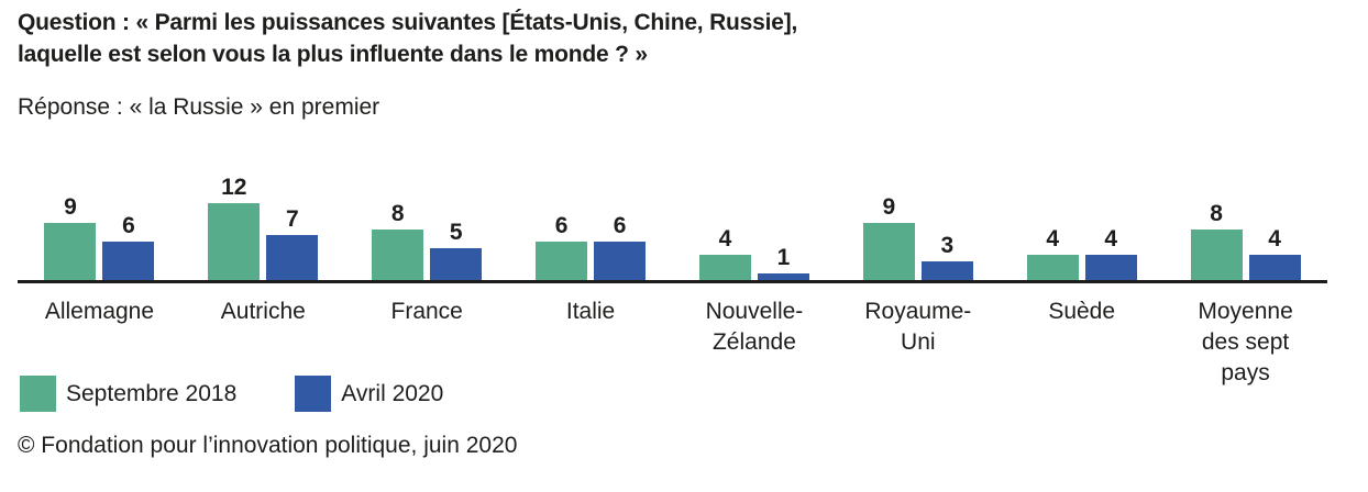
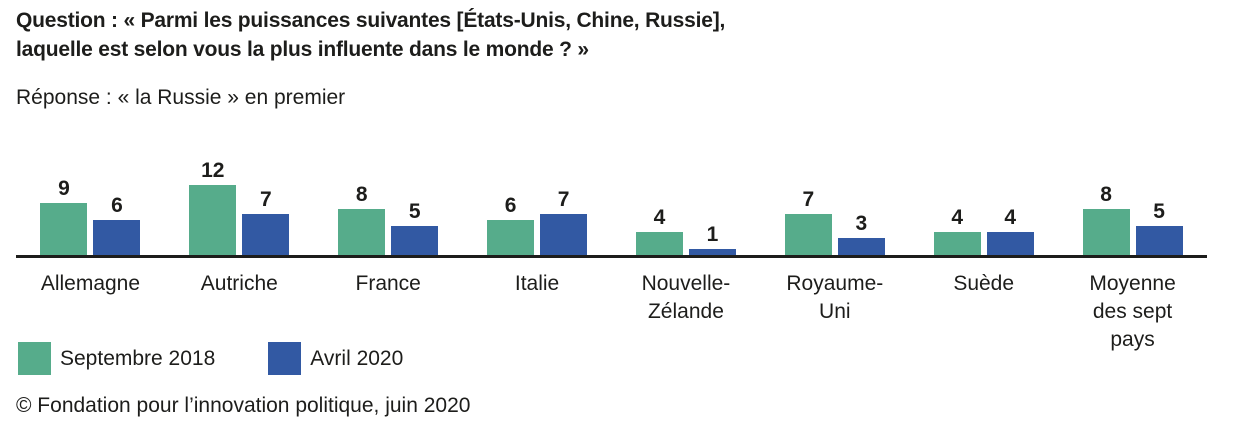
Avril 2020/Italie: 6 -> 7
Septembre 2018/Royaume-Uni: 9 -> 7
Avril 2020/Moyenne des sept pays: 4 -> 5
